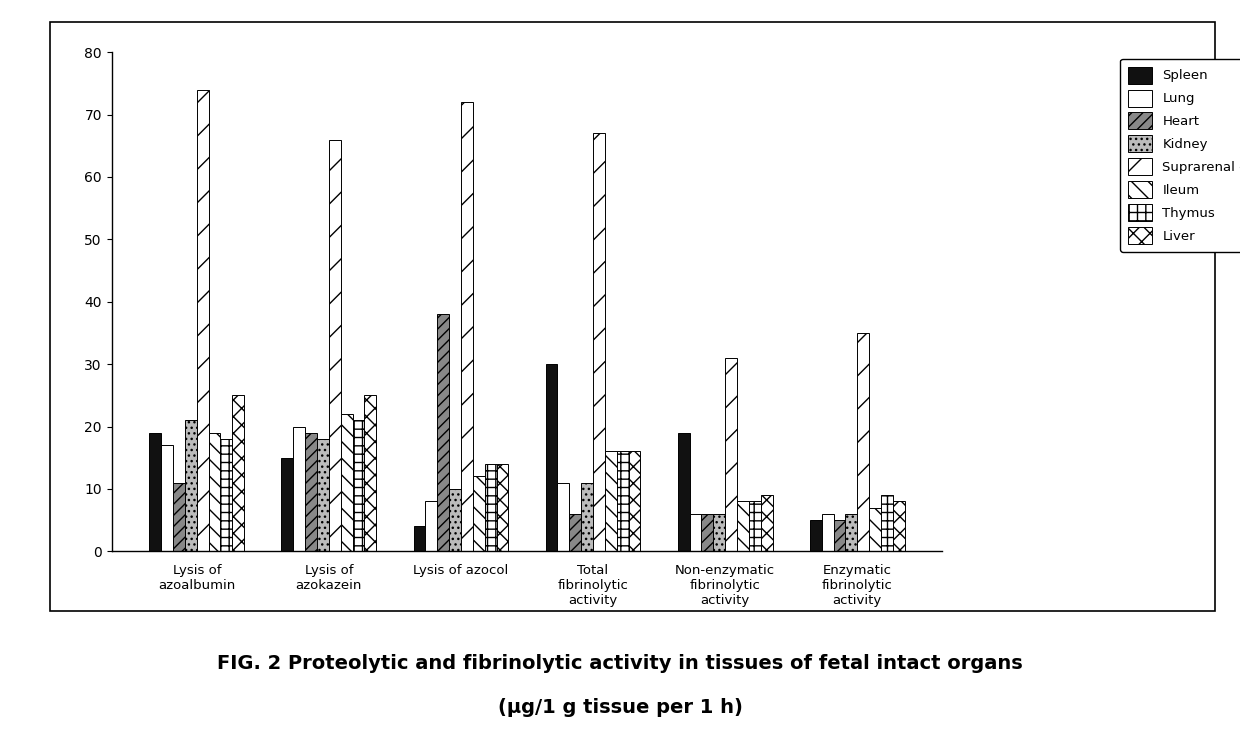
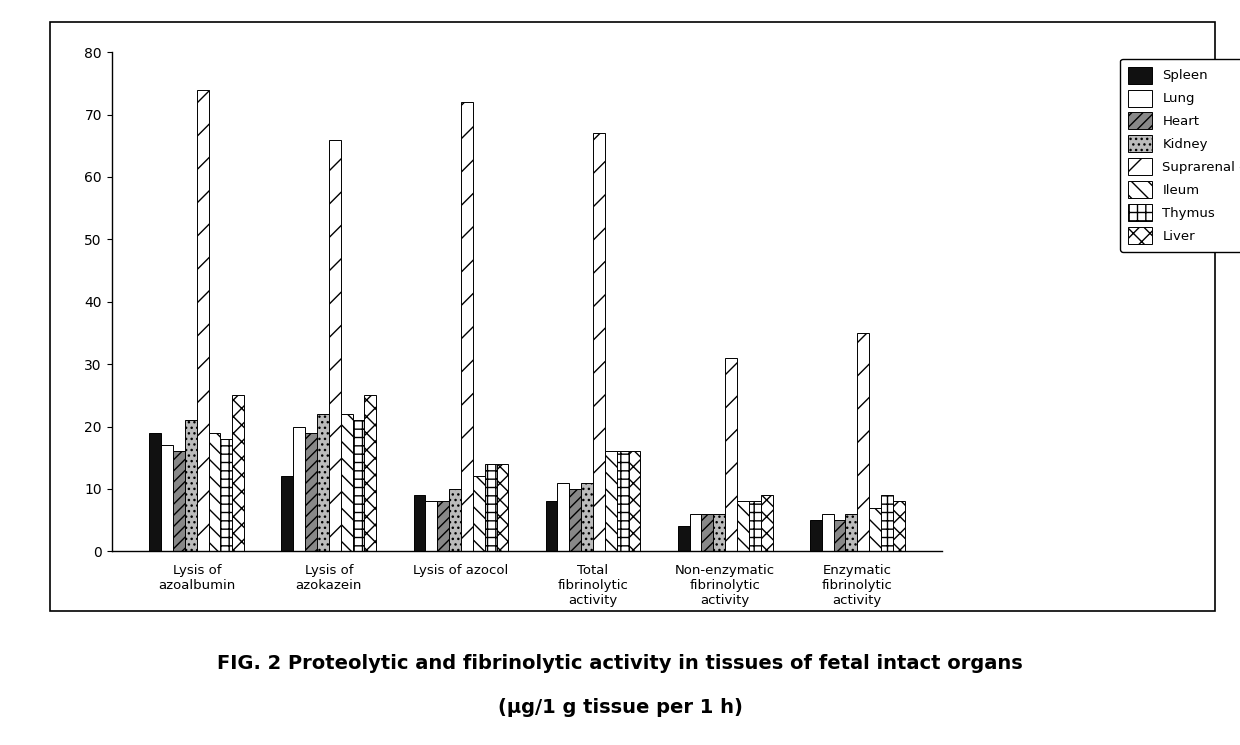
Heart/Lysis of azoalbumin: 11 -> 16
Spleen/Lysis of azokazein: 15 -> 12
Kidney/Lysis of azokazein: 18 -> 22
Spleen/Lysis of azocol: 4 -> 9
Heart/Lysis of azocol: 38 -> 8
Spleen/Total fibrinolytic activity: 30 -> 8
Heart/Total fibrinolytic activity: 6 -> 10
Spleen/Non-enzymatic fibrinolytic activity: 19 -> 4
